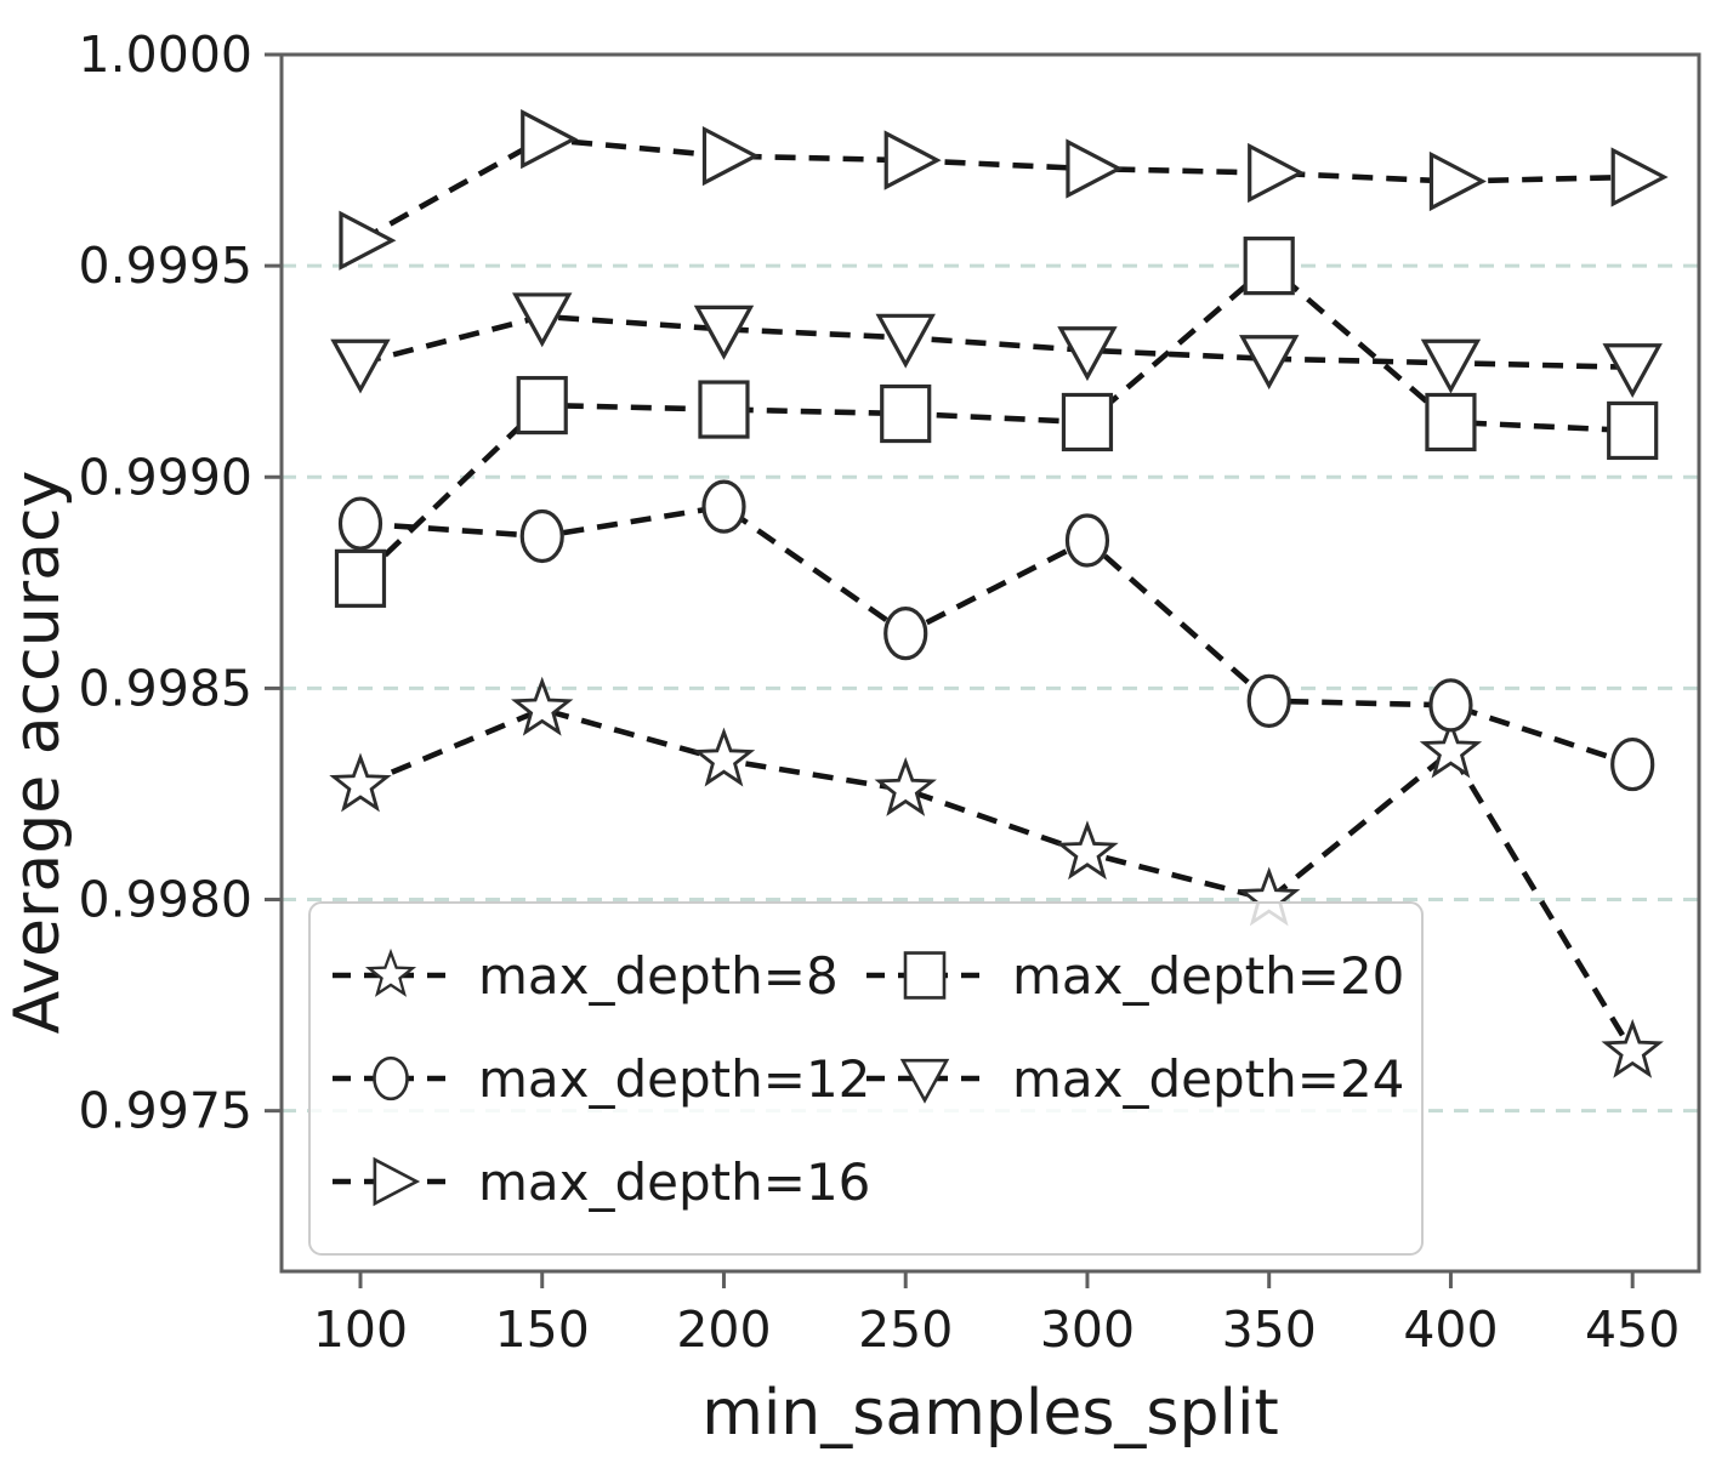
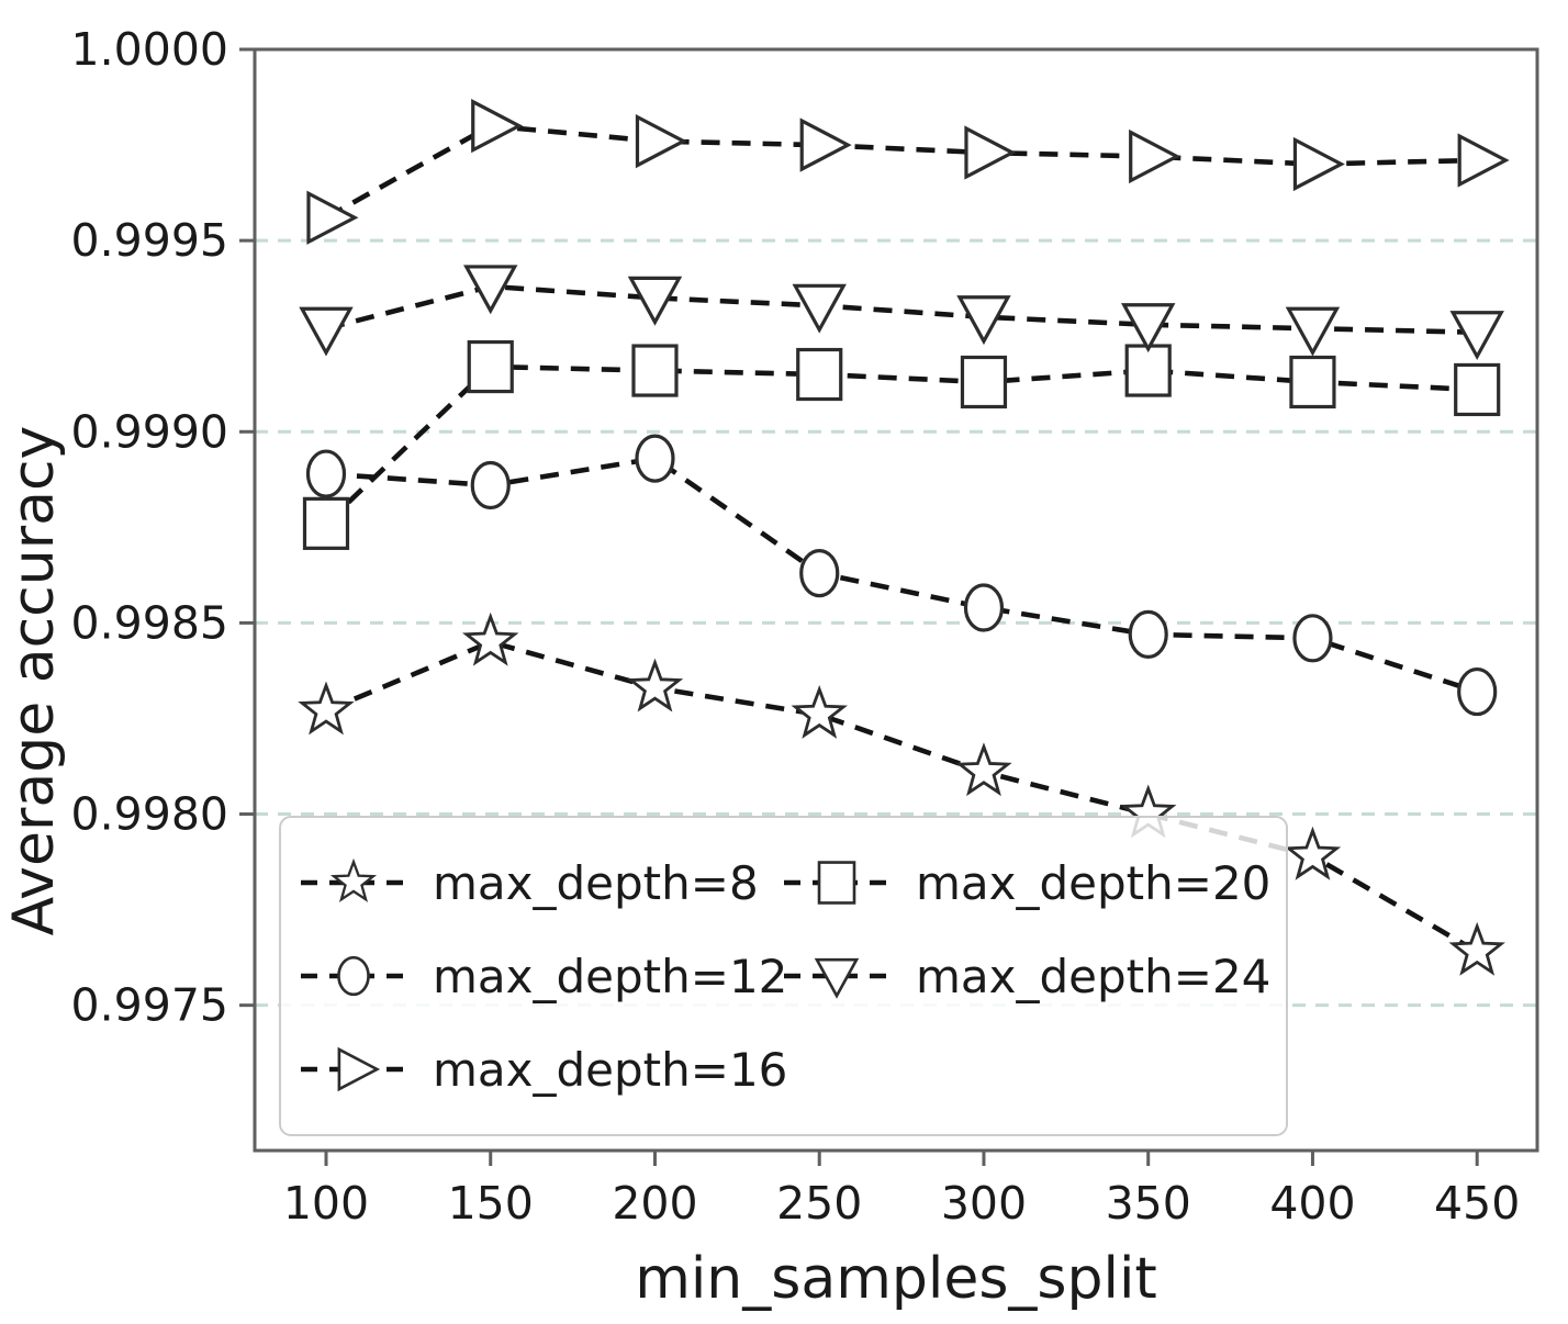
max_depth=12/300: 0.99885 -> 0.99854
max_depth=20/350: 0.99950 -> 0.99916
max_depth=8/400: 0.99835 -> 0.99789
